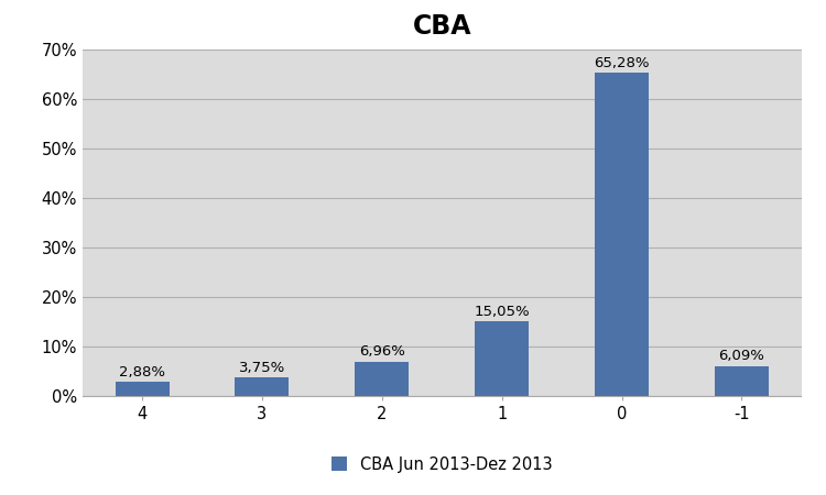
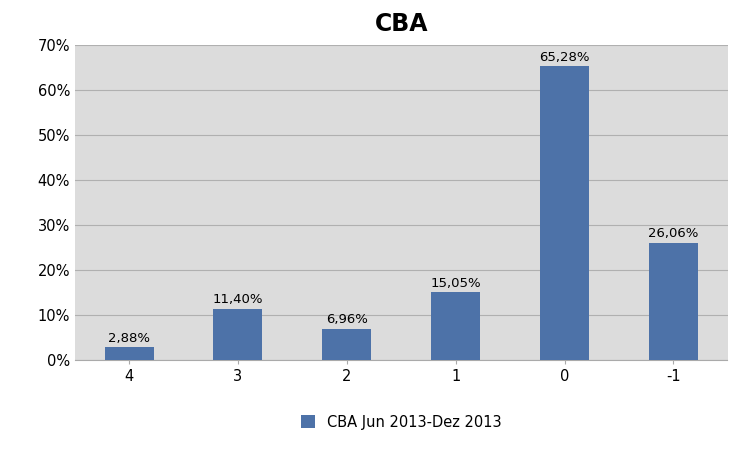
3: 3,75% -> 11,40%
-1: 6,09% -> 26,06%
